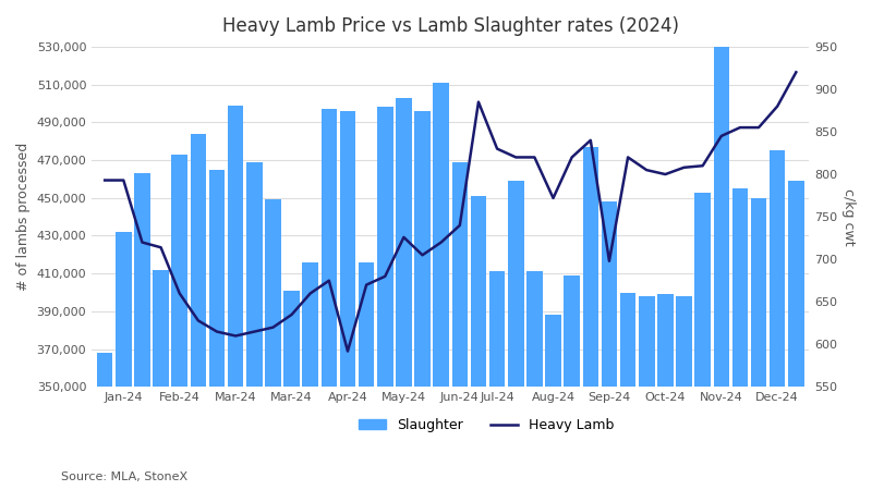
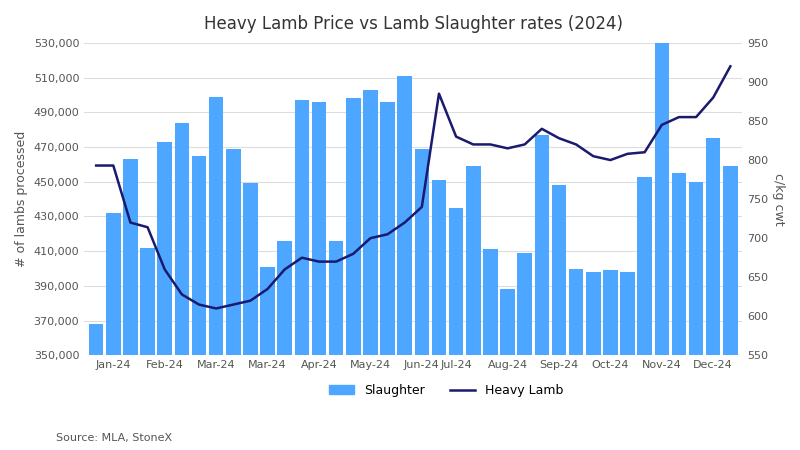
Heavy Lamb/Apr-24: 592 -> 670
Heavy Lamb/May-24: 726 -> 700
Slaughter/Jul-24: 411,000 -> 435,000
Heavy Lamb/Aug-24: 772 -> 815
Heavy Lamb/Sep-24: 698 -> 828
